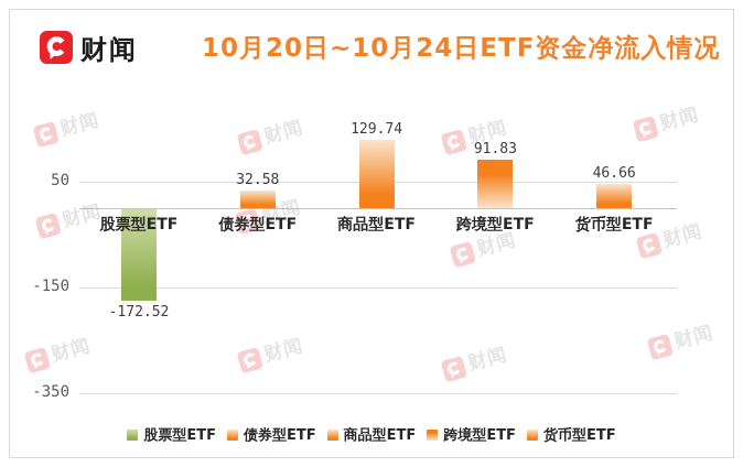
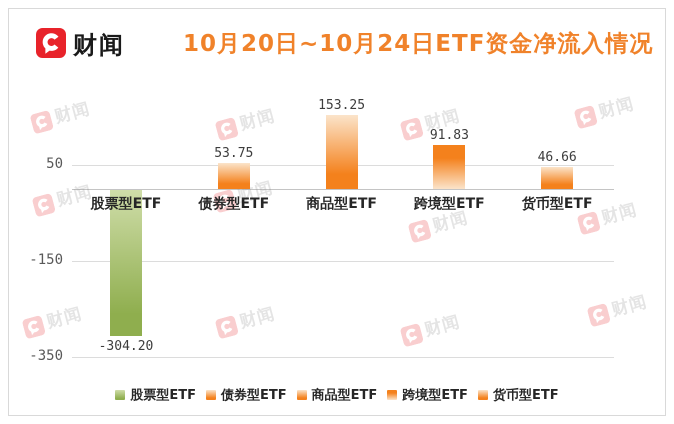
股票型ETF: -172.52 -> -304.20
债券型ETF: 32.58 -> 53.75
商品型ETF: 129.74 -> 153.25
